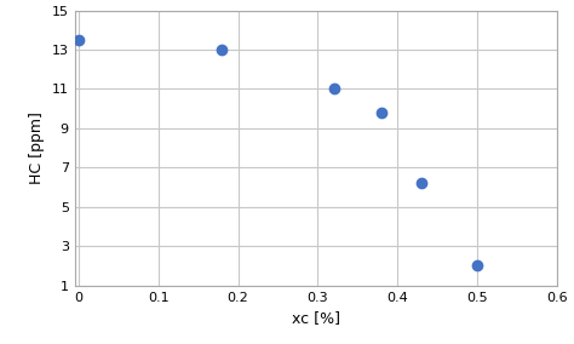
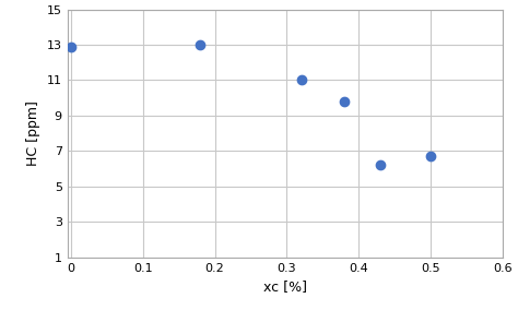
0: 13.5 -> 12.9
0.5: 2.0 -> 6.7
